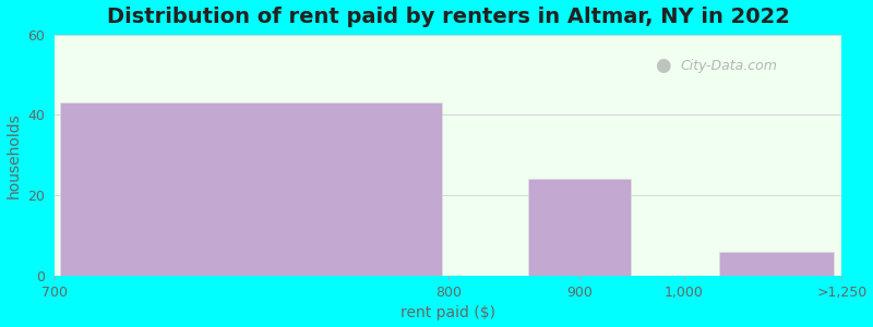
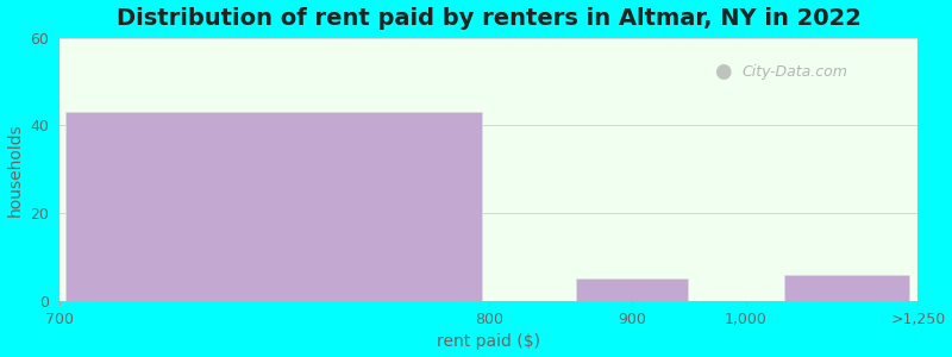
900: 24 -> 5
